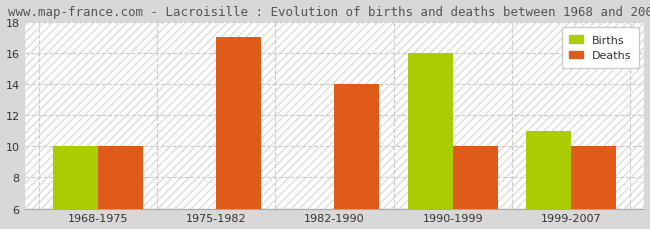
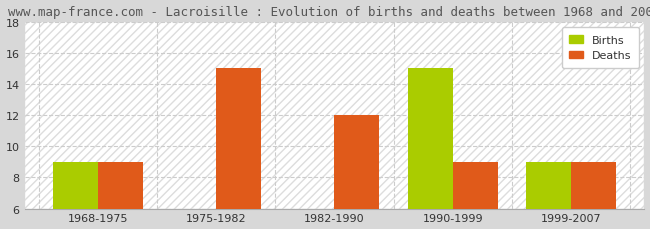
Births/1968-1975: 10 -> 9
Deaths/1968-1975: 10 -> 9
Deaths/1975-1982: 17 -> 15
Deaths/1982-1990: 14 -> 12
Births/1990-1999: 16 -> 15
Deaths/1990-1999: 10 -> 9
Births/1999-2007: 11 -> 9
Deaths/1999-2007: 10 -> 9
